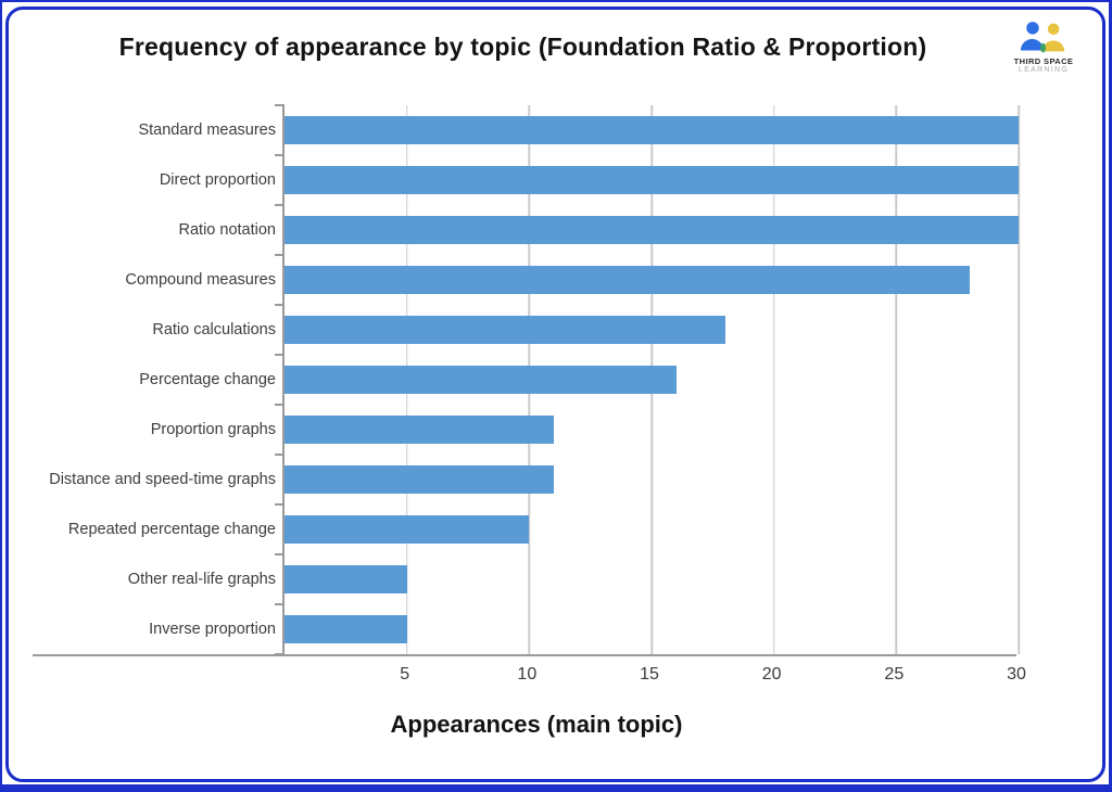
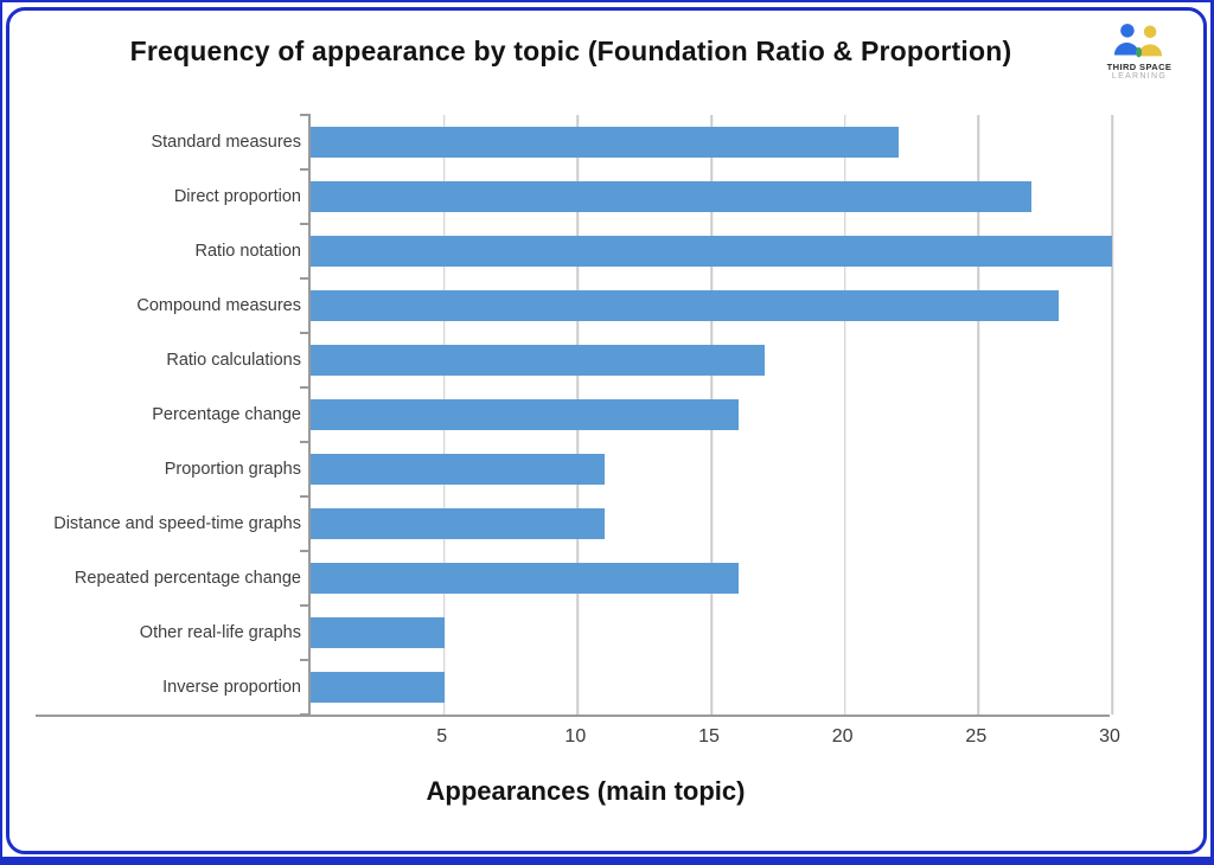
Standard measures: 30 -> 22
Direct proportion: 30 -> 27
Ratio calculations: 18 -> 17
Repeated percentage change: 10 -> 16
